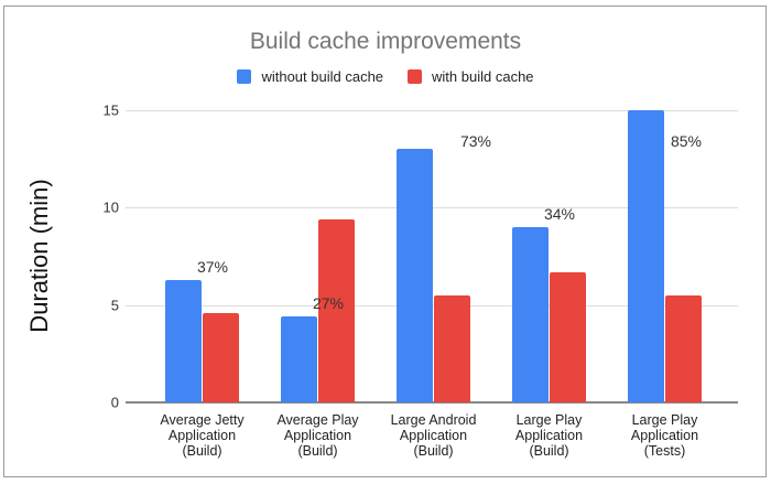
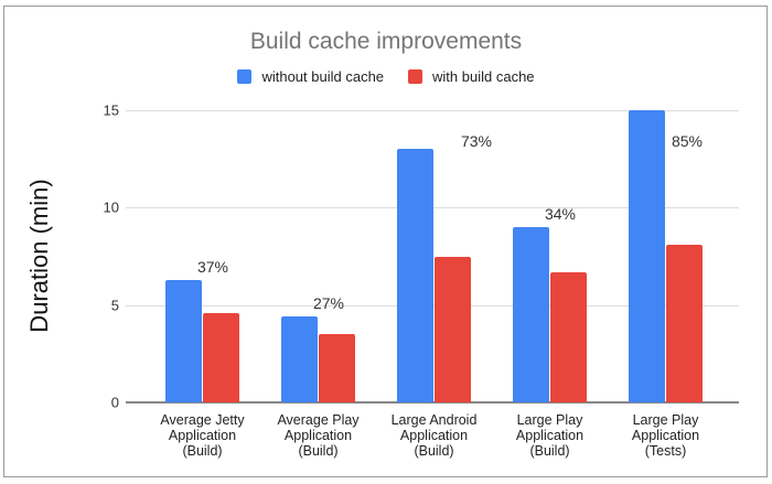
with build cache/Average Play Application (Build): 9.4 -> 3.5
with build cache/Large Android Application (Build): 5.5 -> 7.5
with build cache/Large Play Application (Tests): 5.5 -> 8.1
